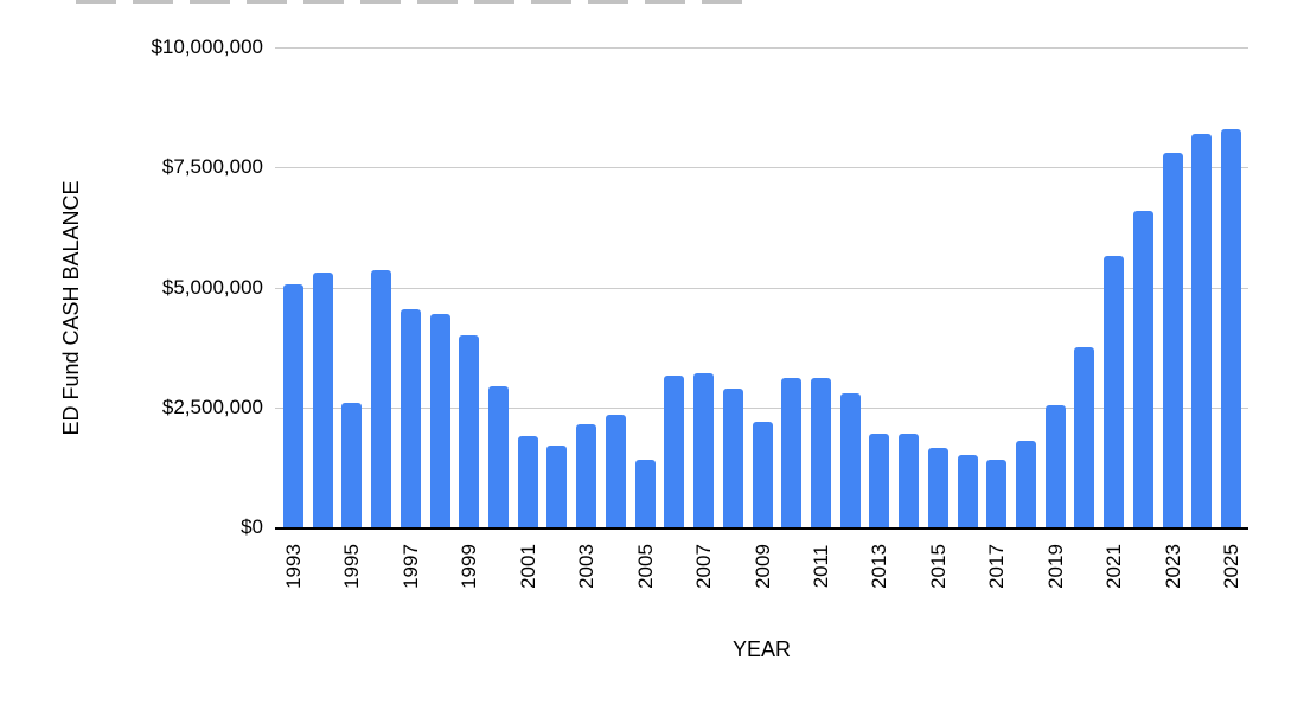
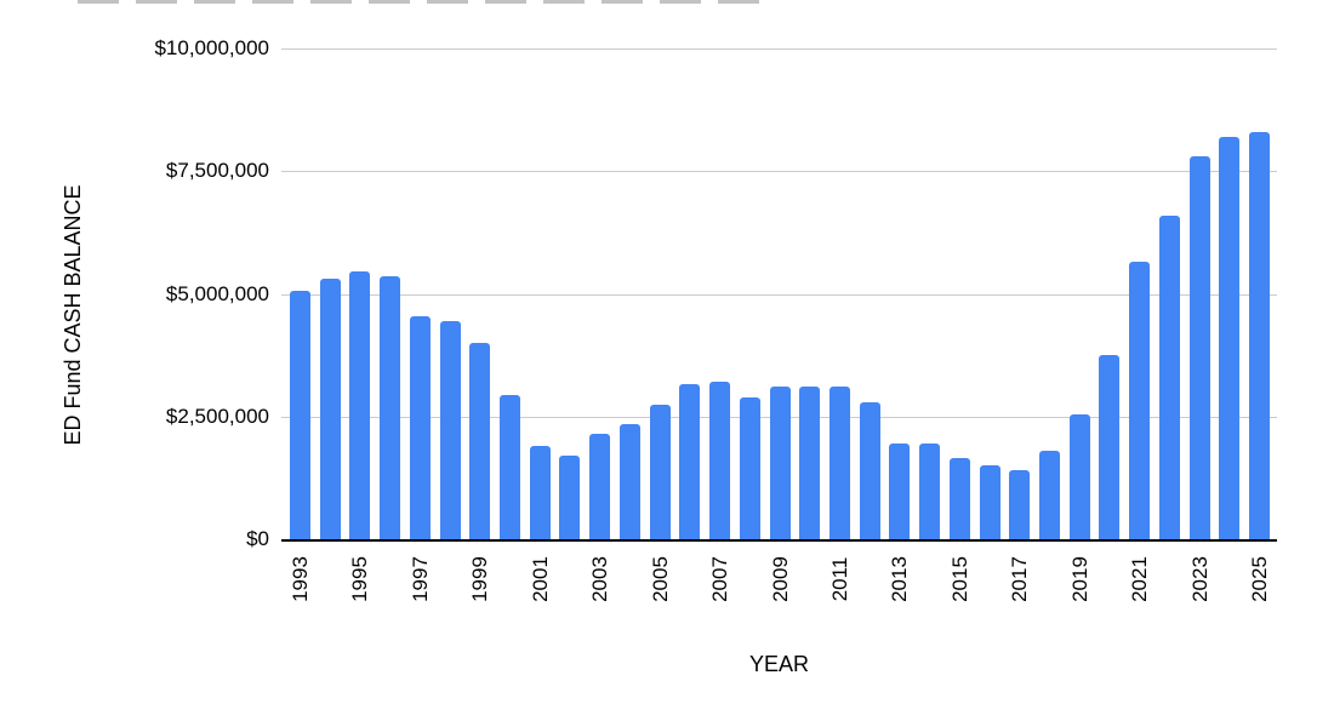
1995: $2600000 -> $5400000
2005: $1400000 -> $2800000
2009: $2200000 -> $3100000
